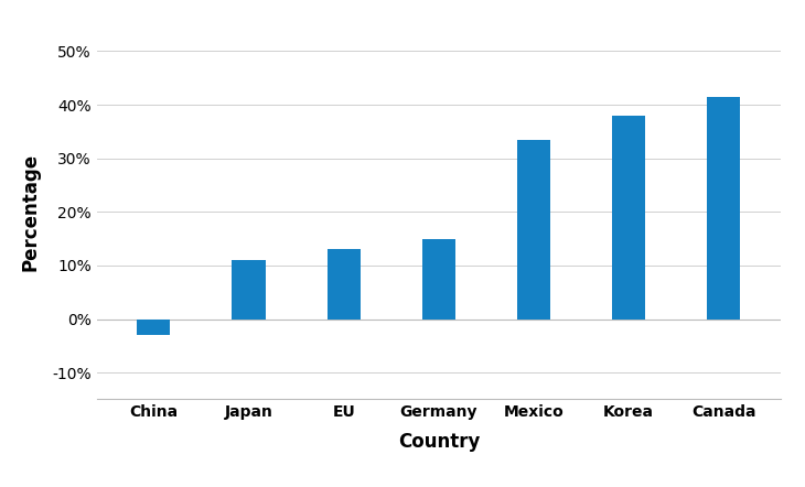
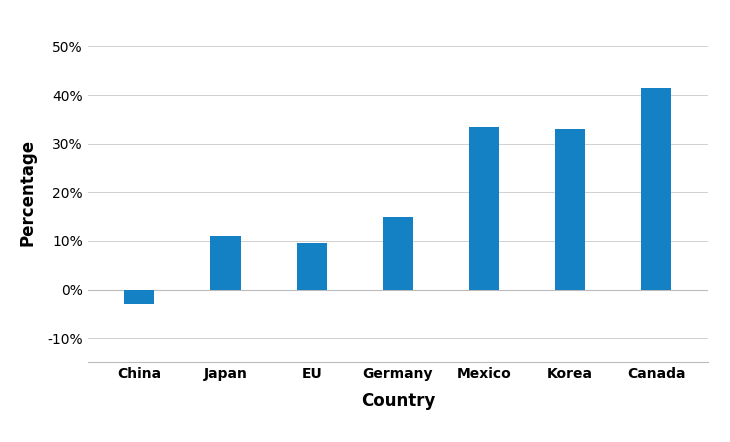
EU: 13.0% -> 9.5%
Korea: 38.0% -> 33.0%
